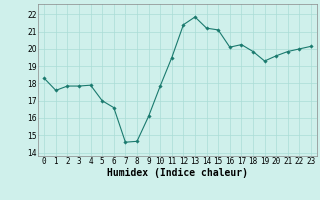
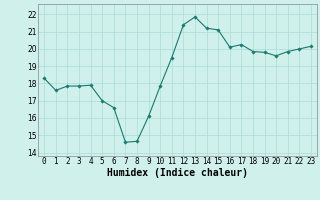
19: 19.3 -> 19.8
